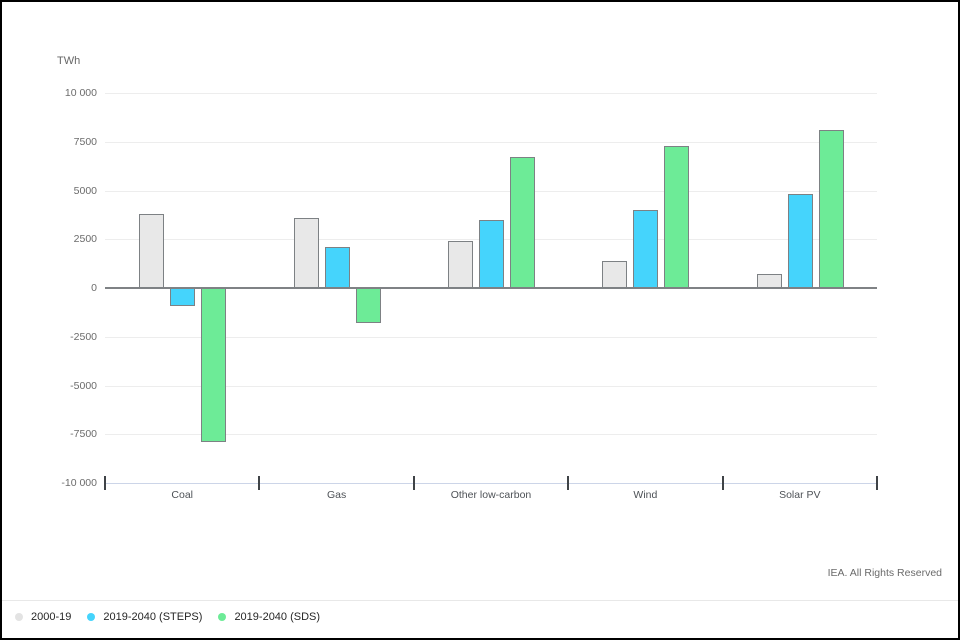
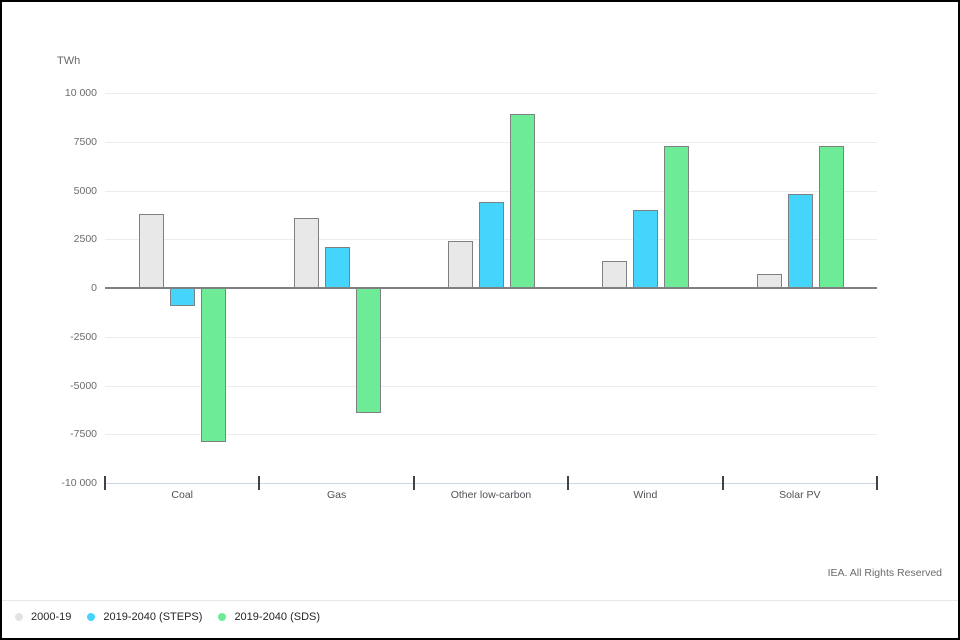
2019-2040 (SDS)/Gas: -1800 -> -6400
2019-2040 (STEPS)/Other low-carbon: 3500 -> 4400
2019-2040 (SDS)/Other low-carbon: 6700 -> 8900
2019-2040 (SDS)/Solar PV: 8100 -> 7300
